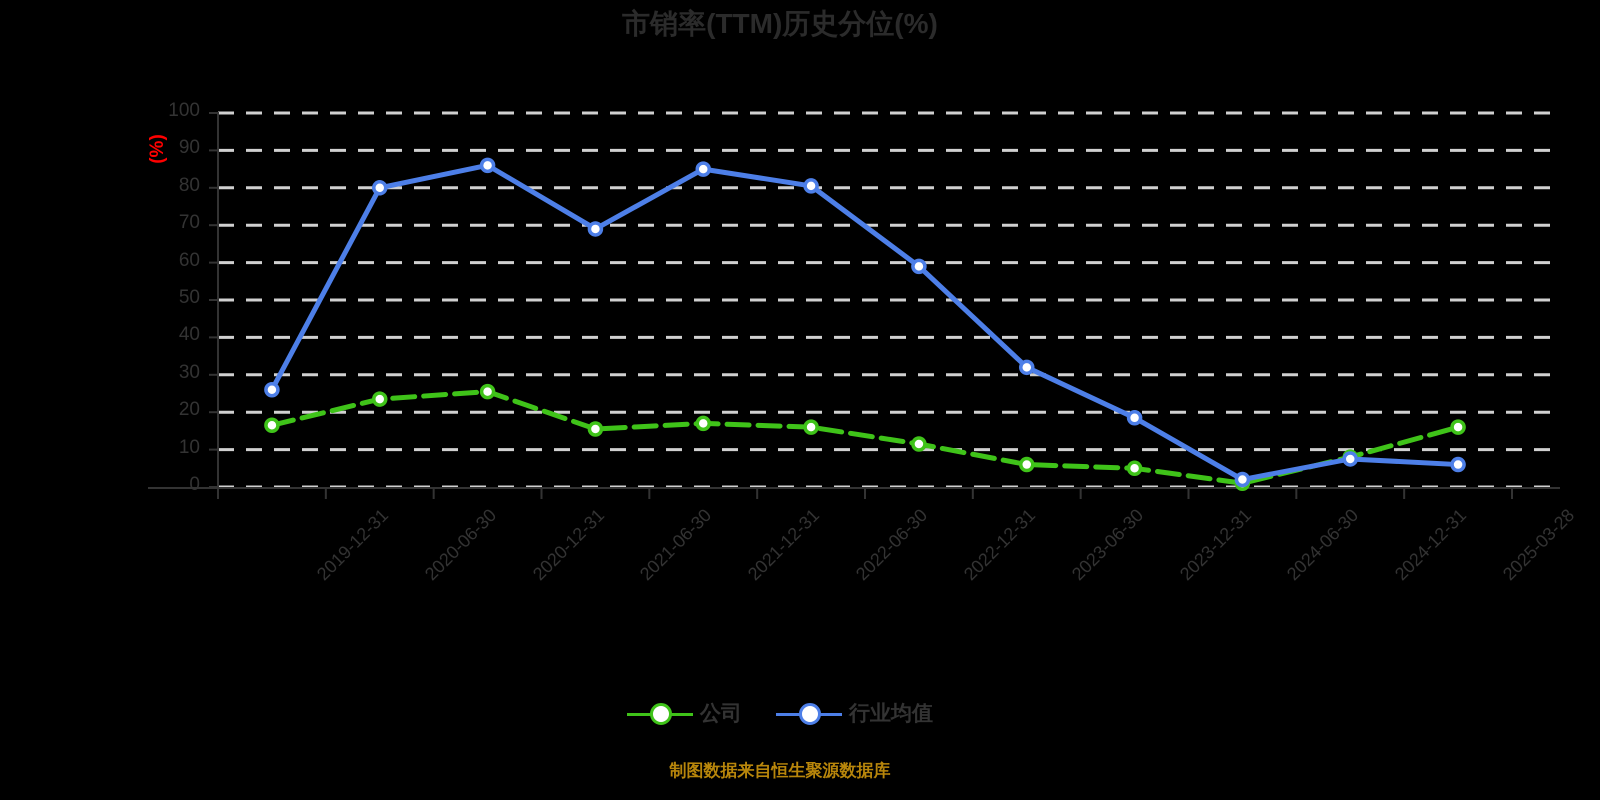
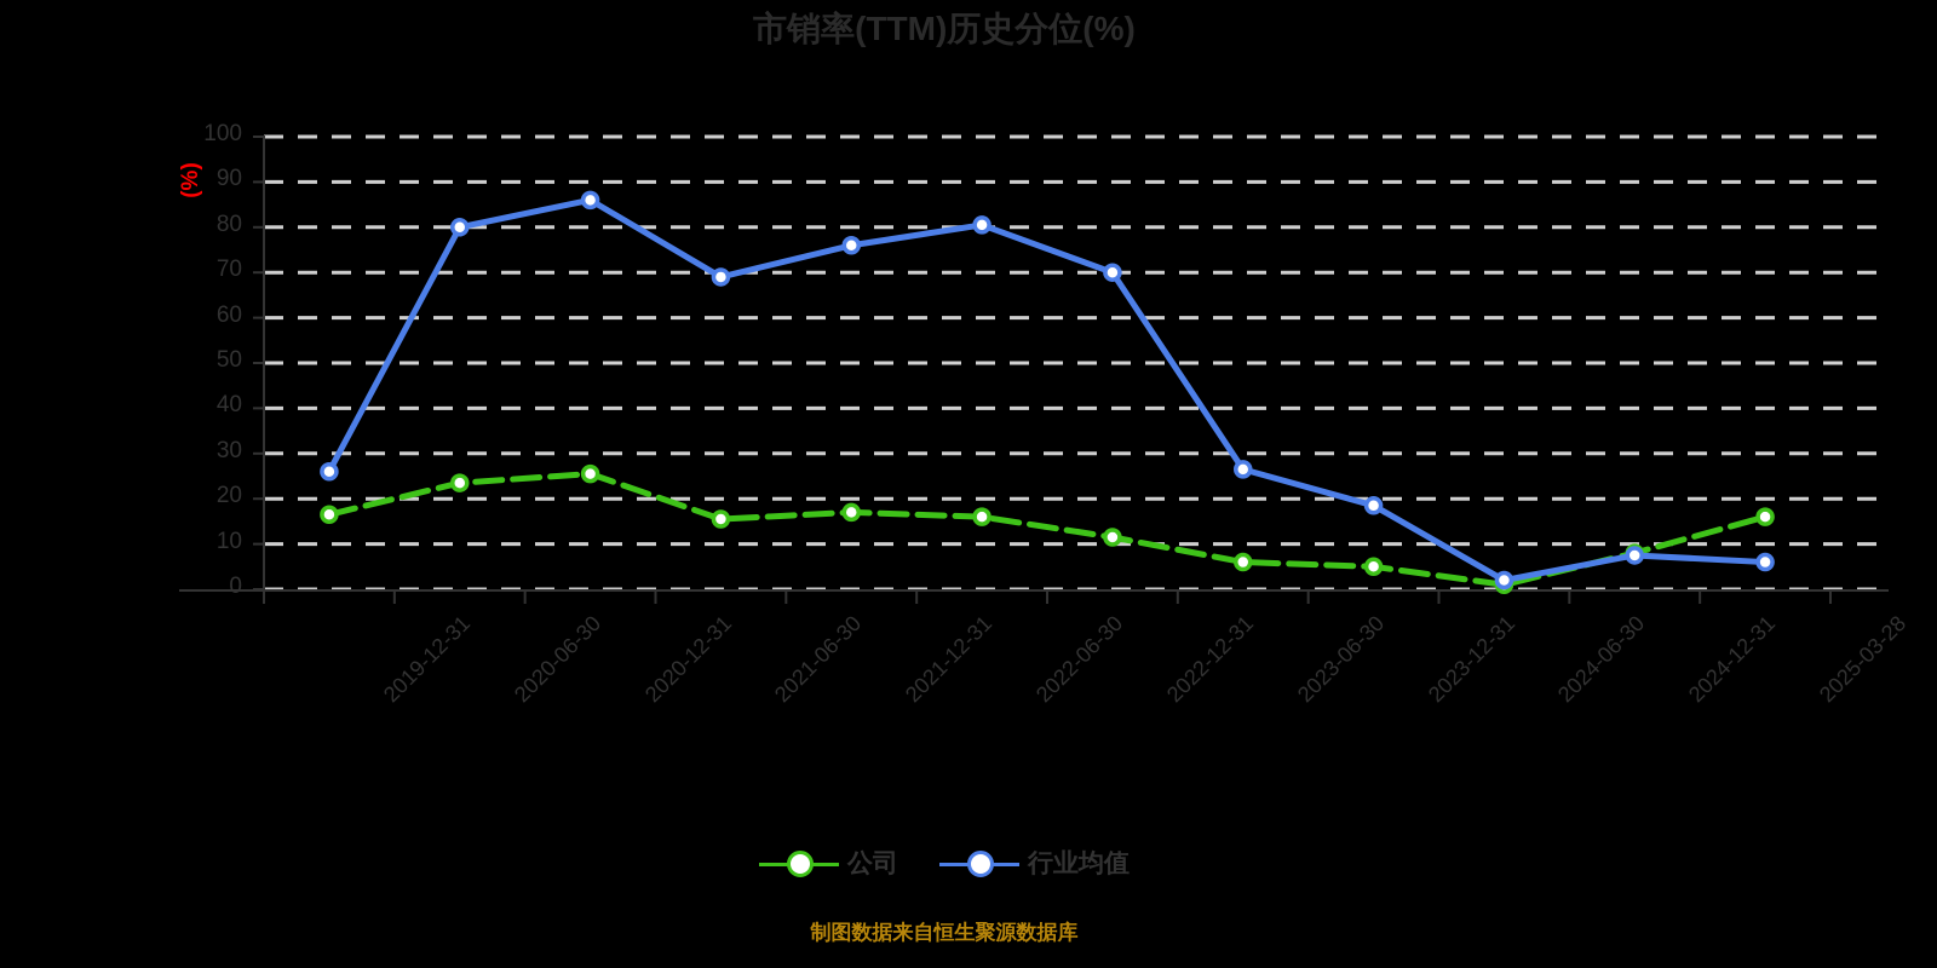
行业均值/2021-12-31: 85 -> 76
行业均值/2022-12-31: 59 -> 70
行业均值/2023-06-30: 32 -> 26
